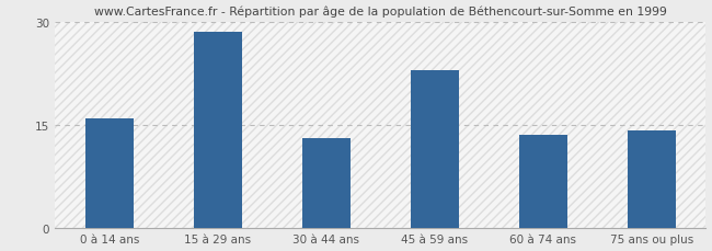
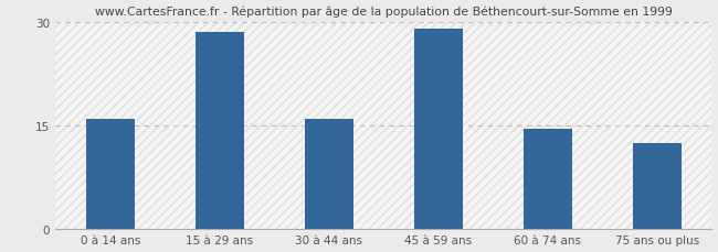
30 à 44 ans: 13.0 -> 16.0
45 à 59 ans: 23.0 -> 29.0
60 à 74 ans: 13.6 -> 14.5
75 ans ou plus: 14.2 -> 12.5
